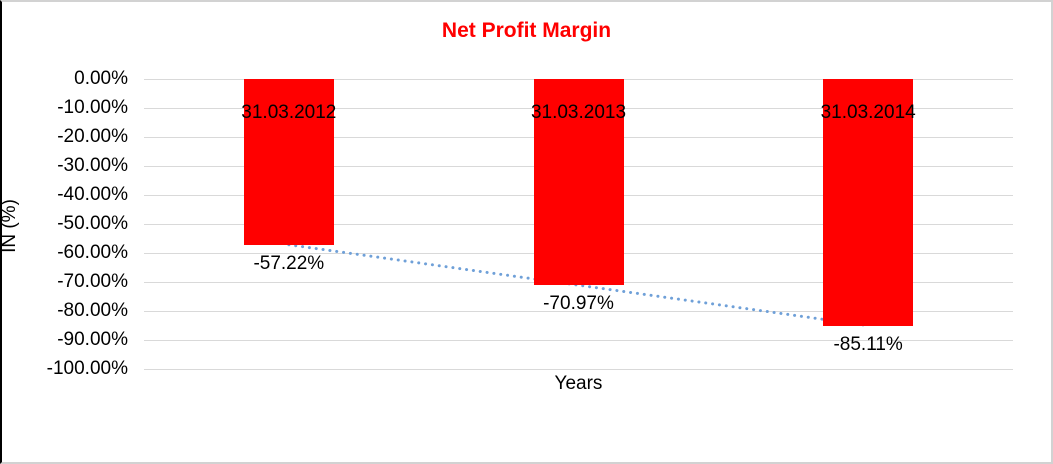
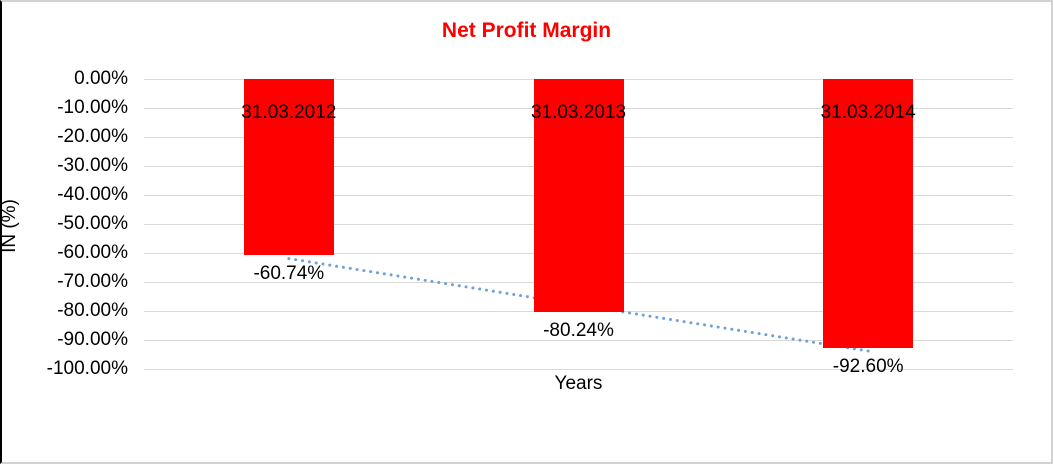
31.03.2012: -57.22% -> -60.74%
31.03.2013: -70.97% -> -80.24%
31.03.2014: -85.11% -> -92.60%
